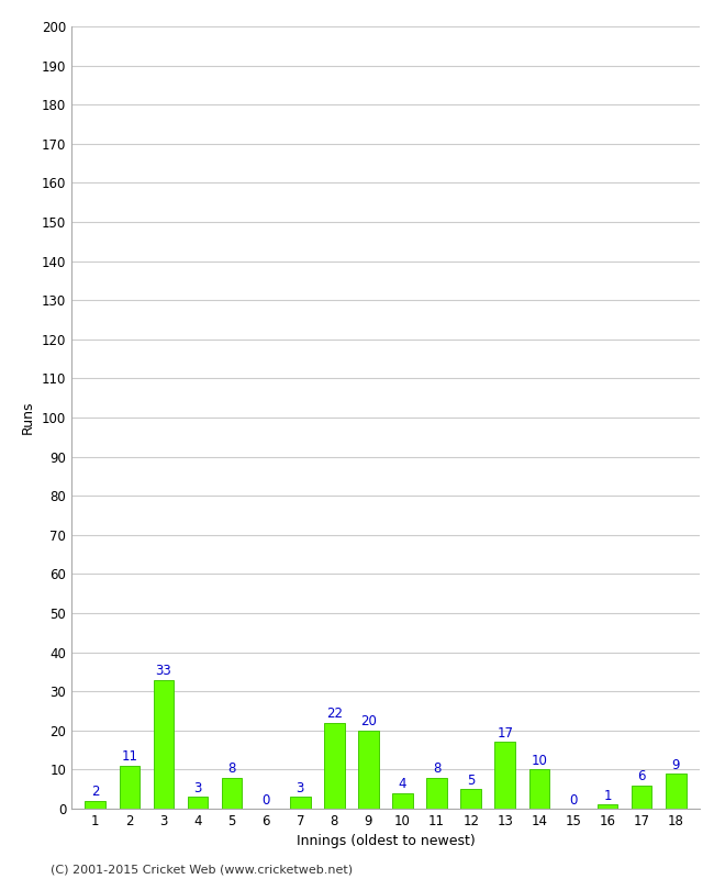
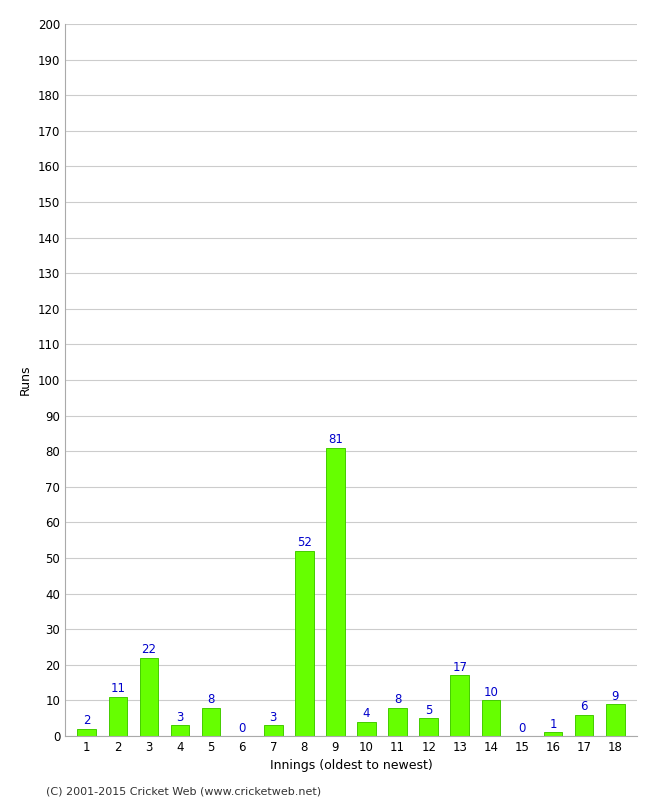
3: 33 -> 22
8: 22 -> 52
9: 20 -> 81
